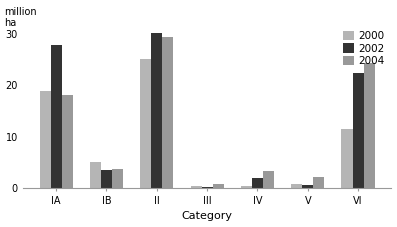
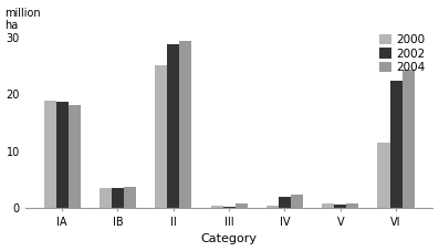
2002/IA: 27.8 -> 18.8
2000/IB: 5.2 -> 3.5
2002/II: 30.2 -> 28.8
2004/IV: 3.4 -> 2.4
2004/V: 2.2 -> 0.9
